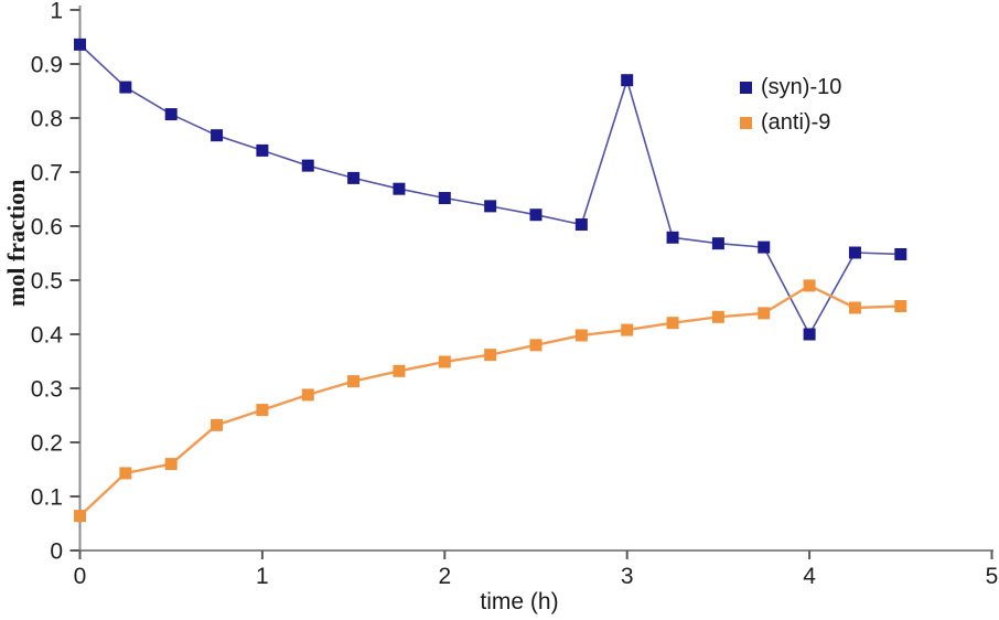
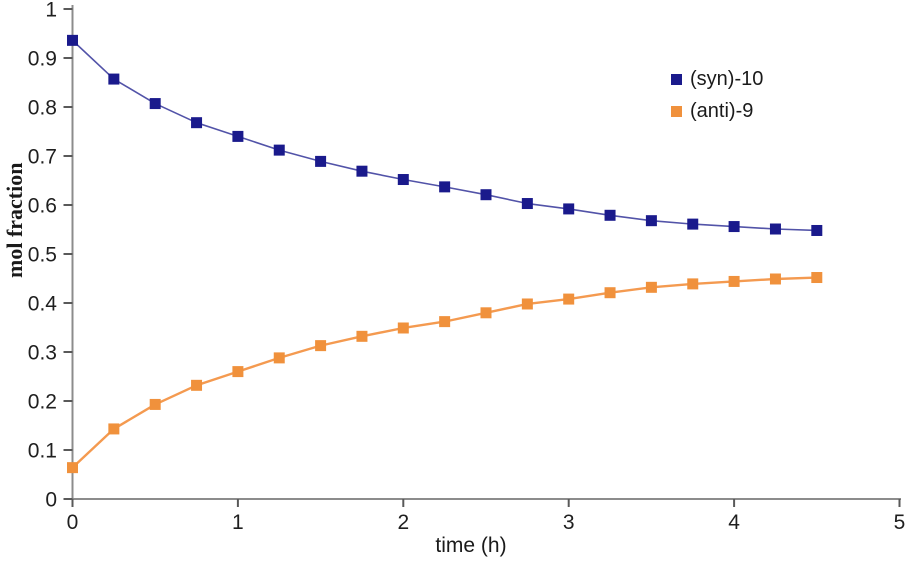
(anti)-9/0.5: 0.16 -> 0.19
(syn)-10/3: 0.87 -> 0.59
(syn)-10/4: 0.40 -> 0.56
(anti)-9/4: 0.49 -> 0.44
